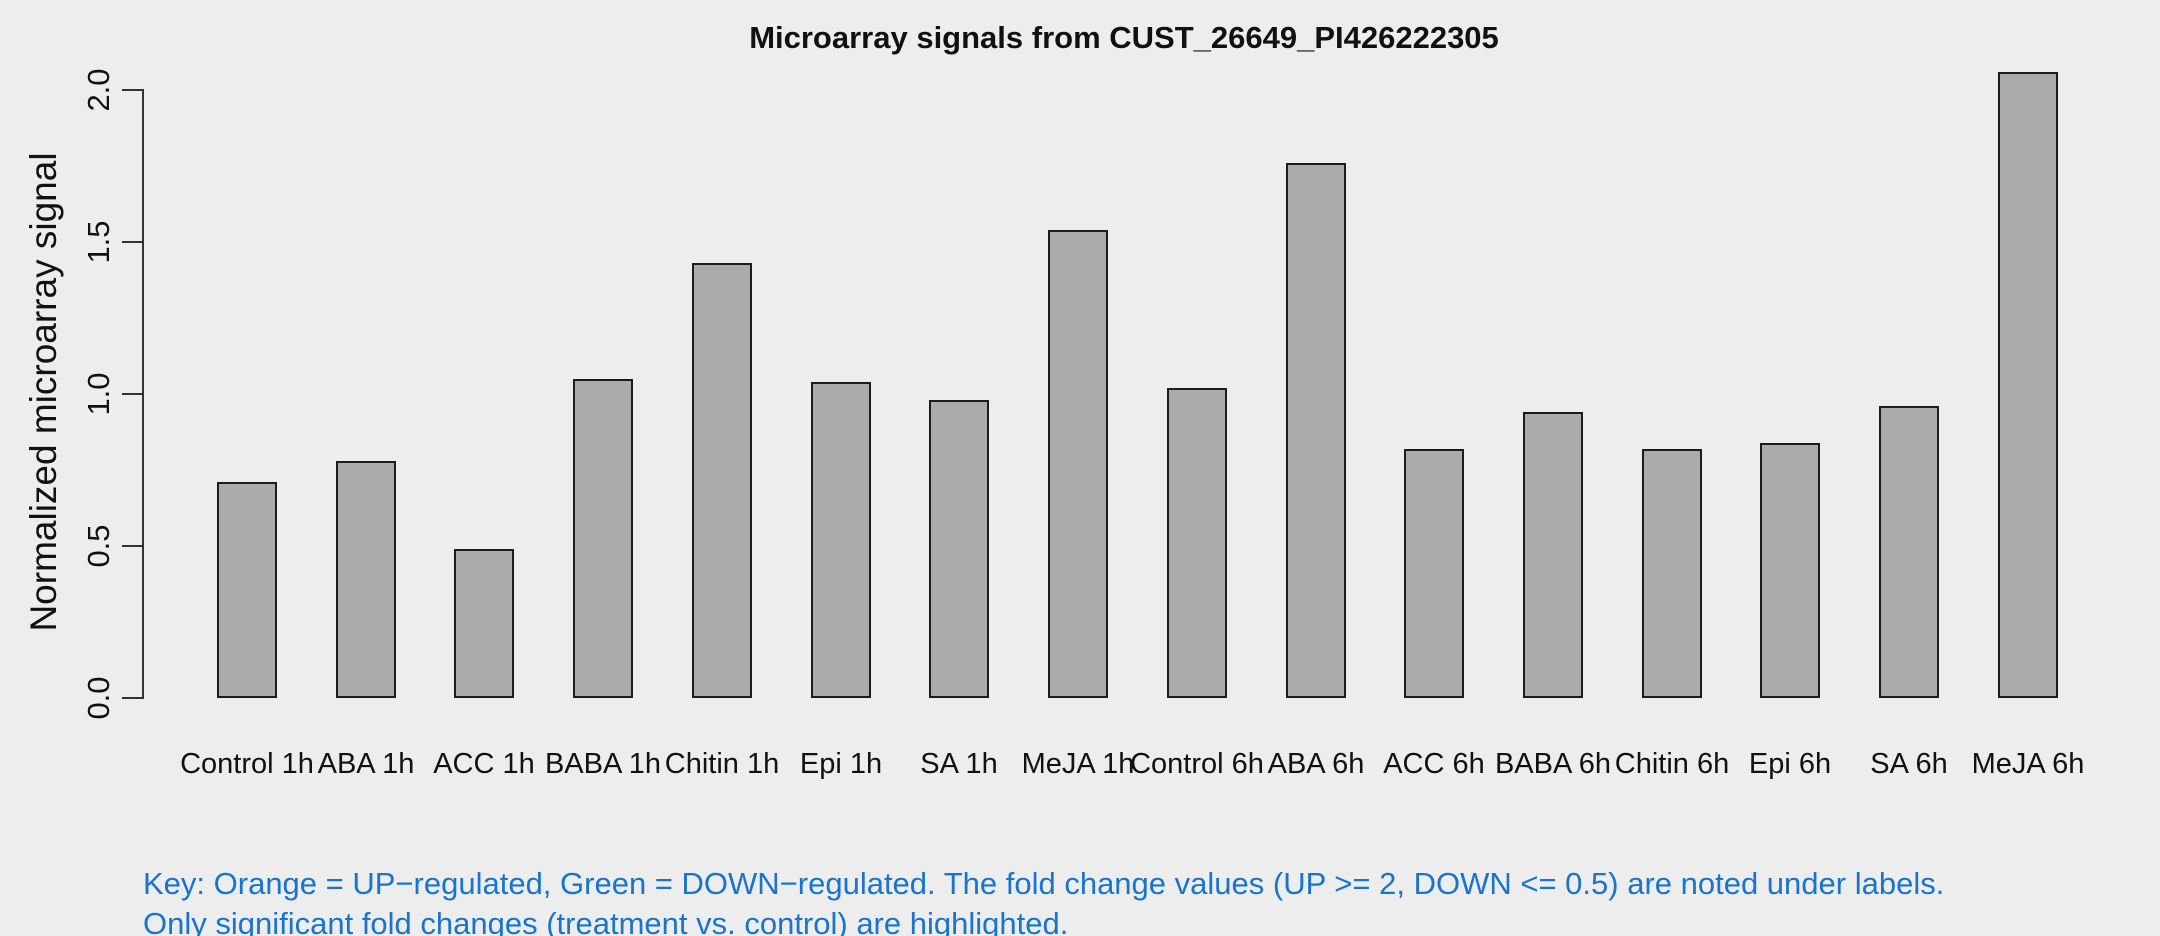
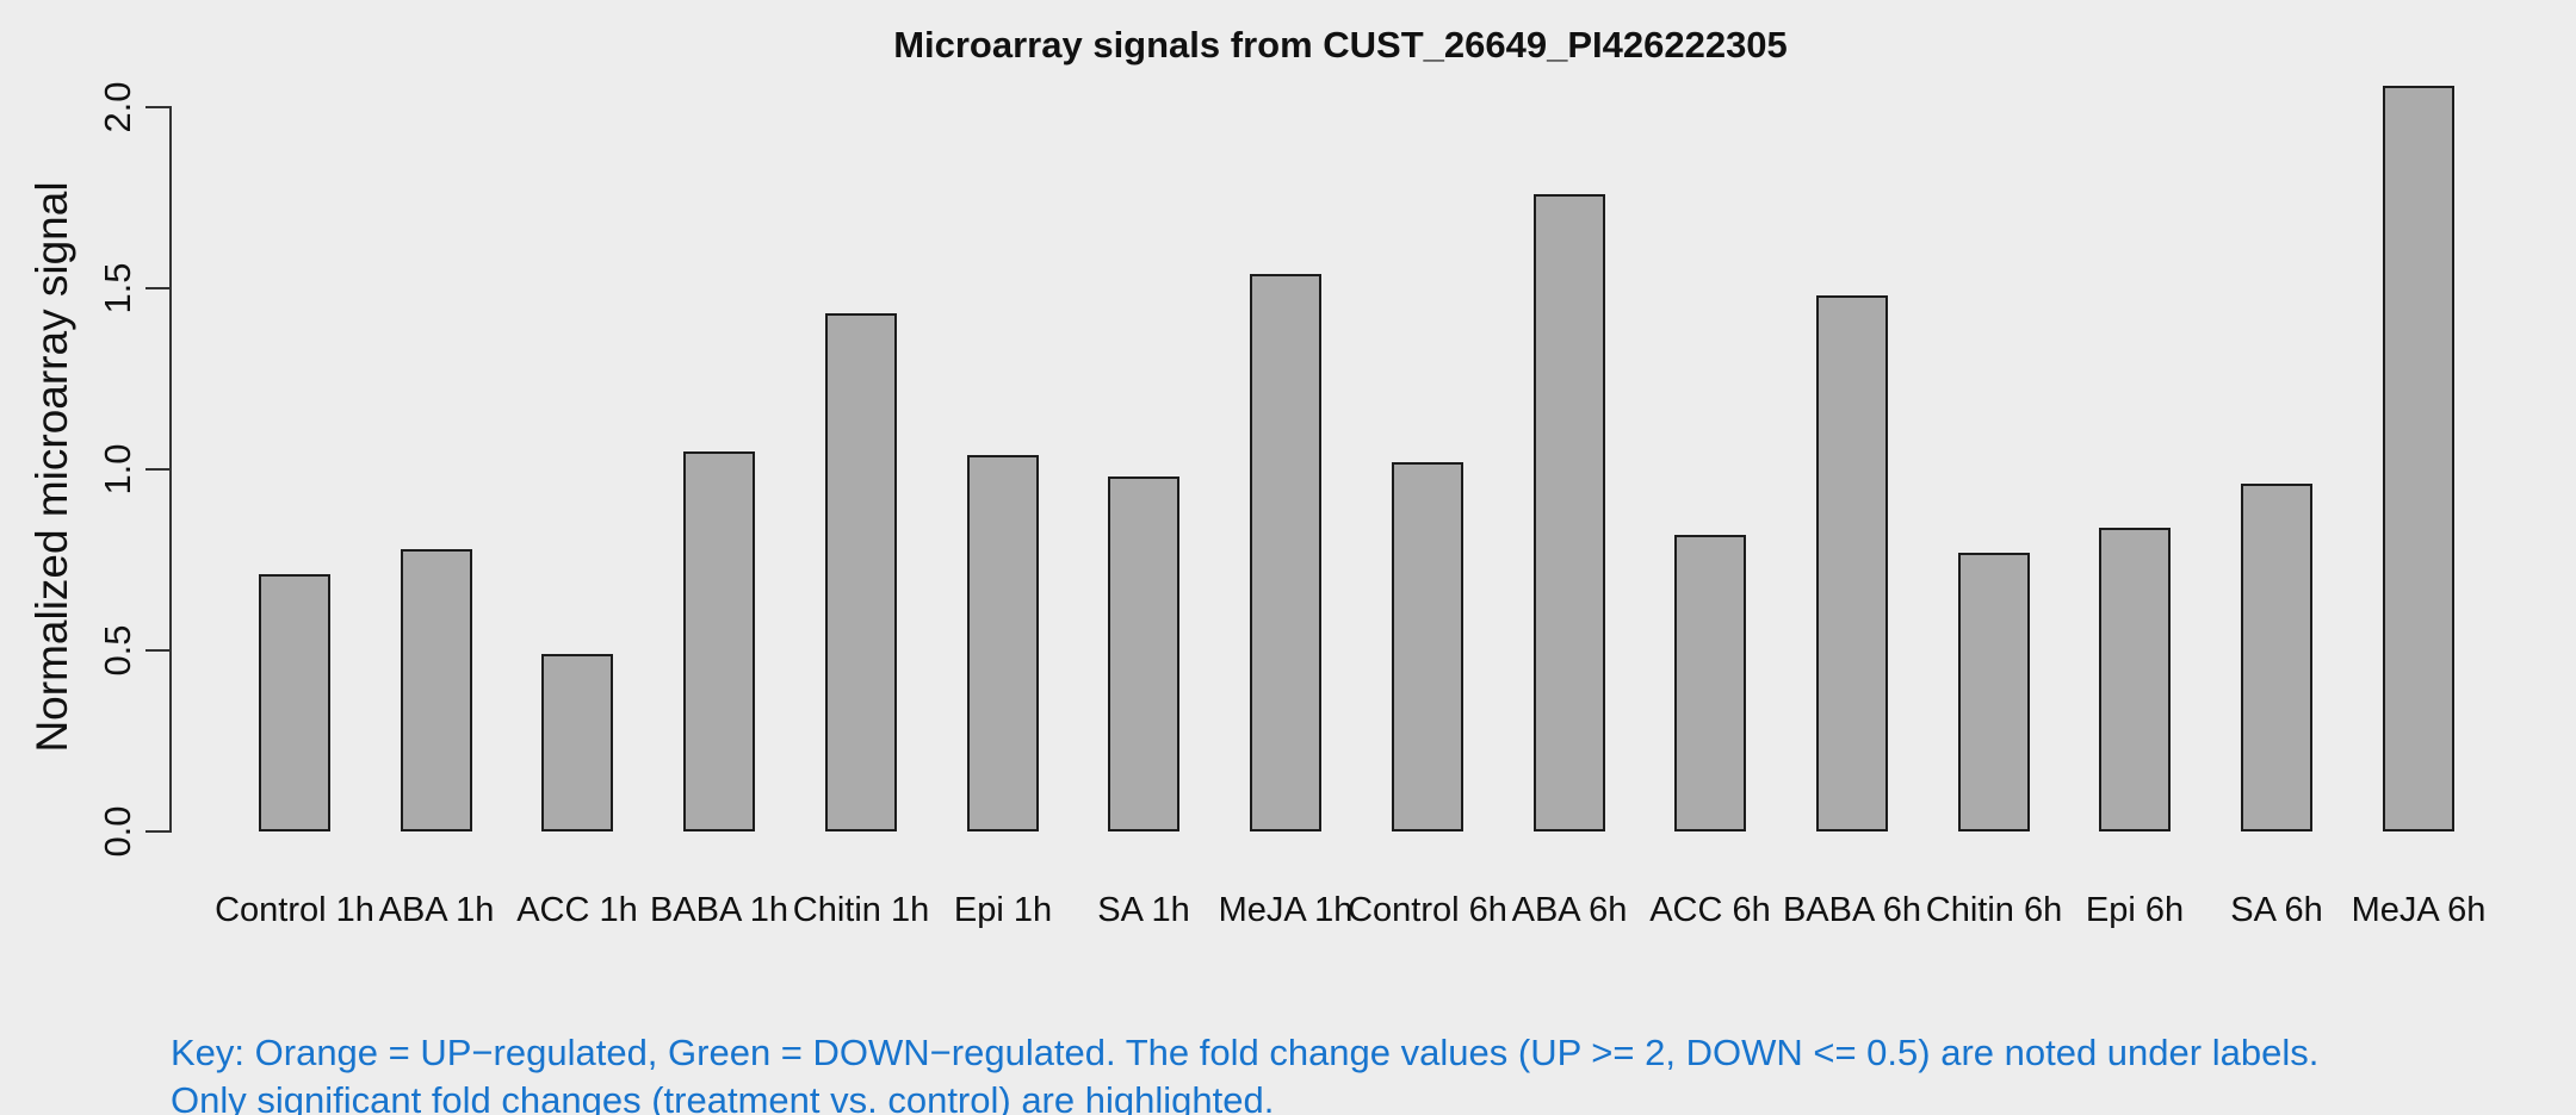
BABA 6h: 0.94 -> 1.48
Chitin 6h: 0.82 -> 0.77
